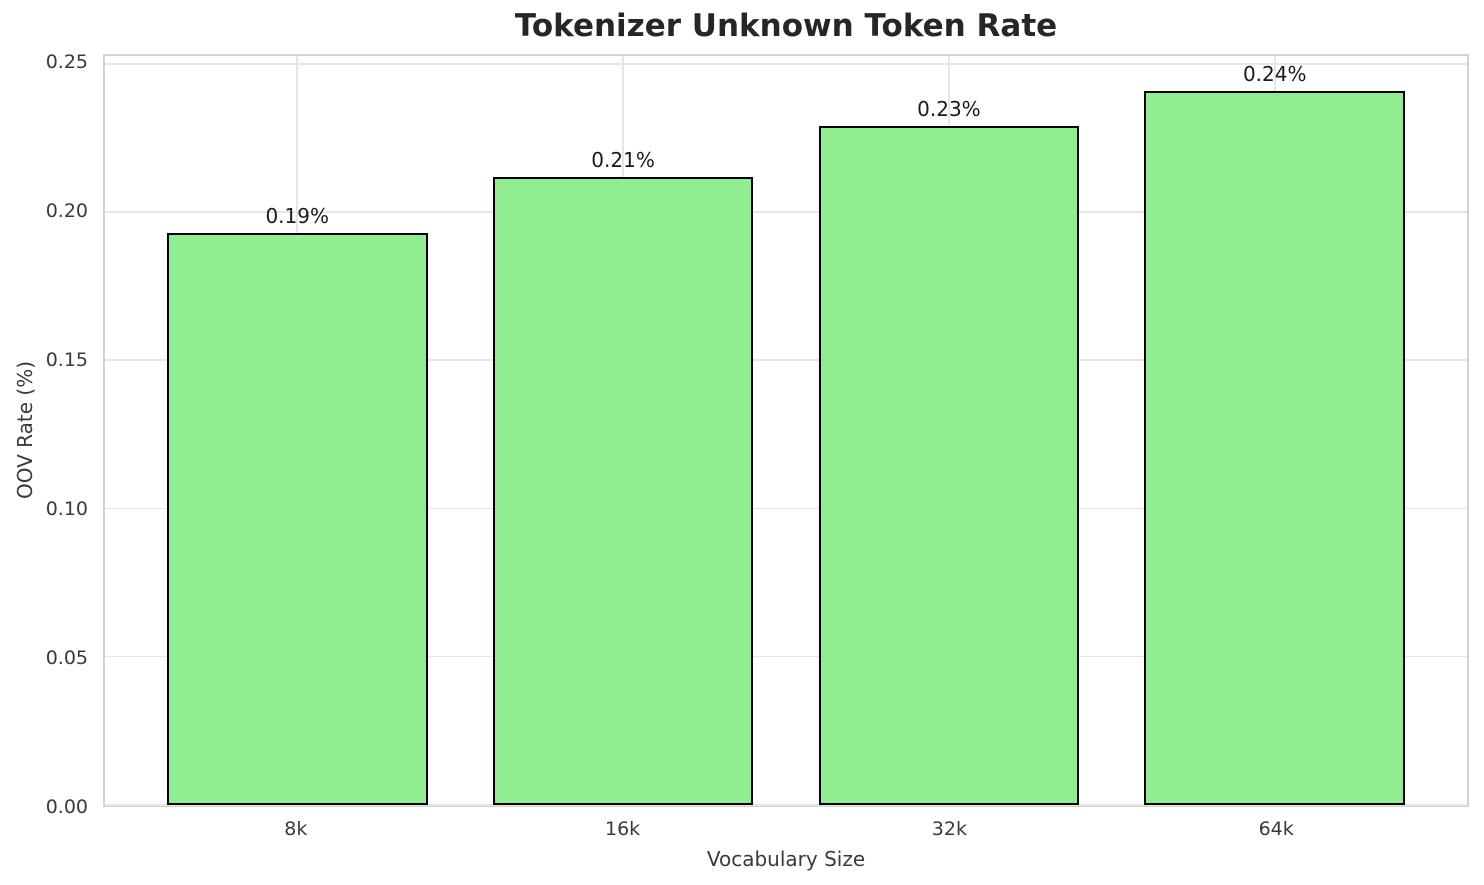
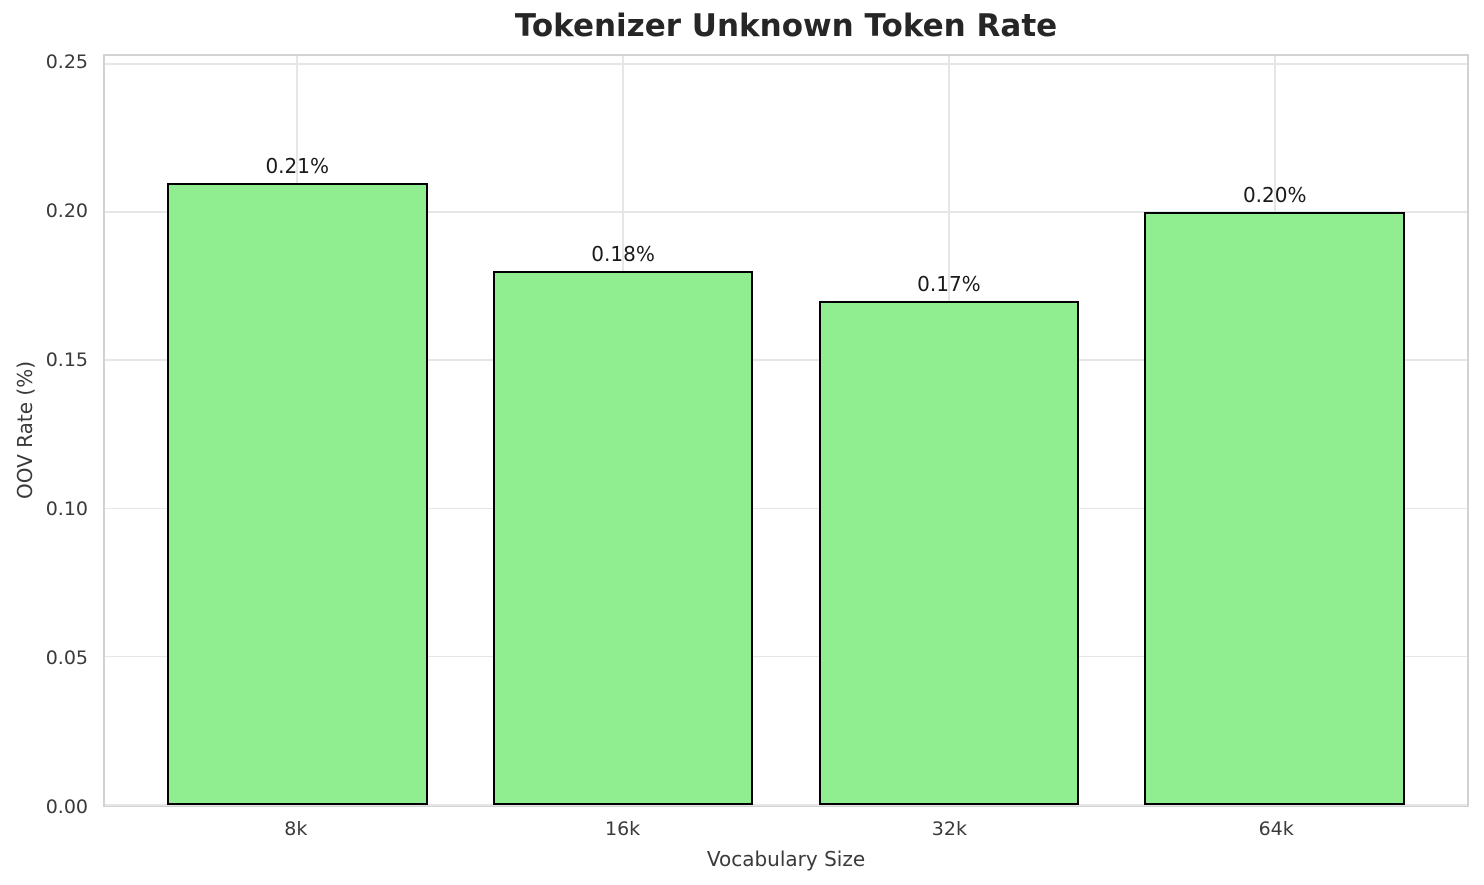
8k: 0.19% -> 0.21%
16k: 0.21% -> 0.18%
32k: 0.23% -> 0.17%
64k: 0.24% -> 0.20%
